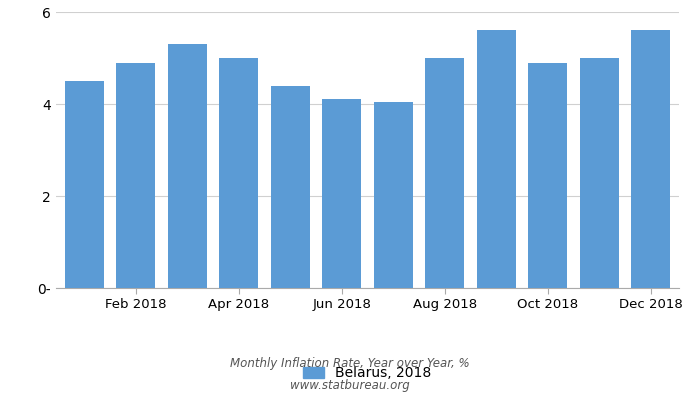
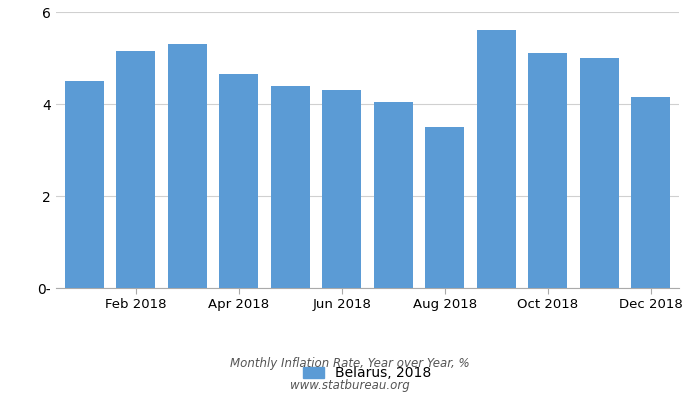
Feb 2018: 4.90 -> 5.15
Apr 2018: 5.00 -> 4.65
Jun 2018: 4.10 -> 4.30
Aug 2018: 5.00 -> 3.50
Oct 2018: 4.90 -> 5.10
Dec 2018: 5.60 -> 4.15
